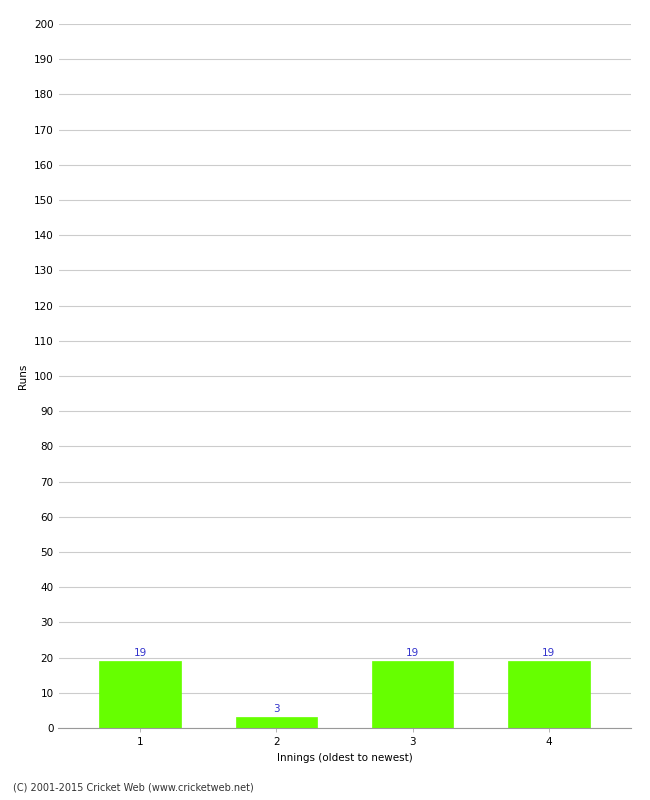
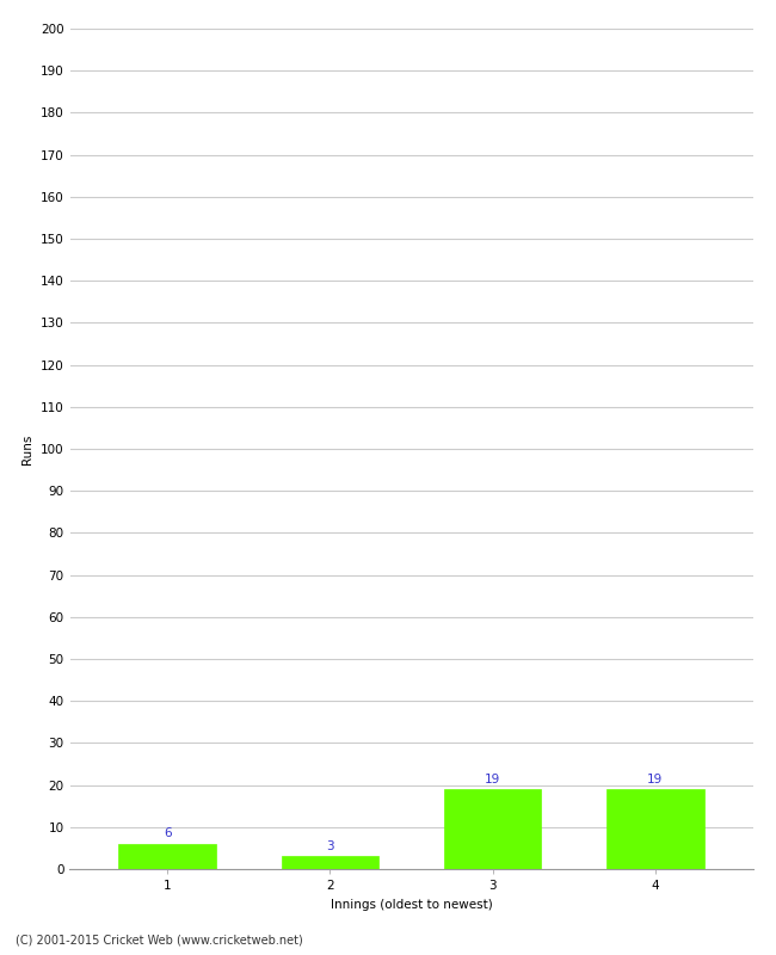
1: 19 -> 6
